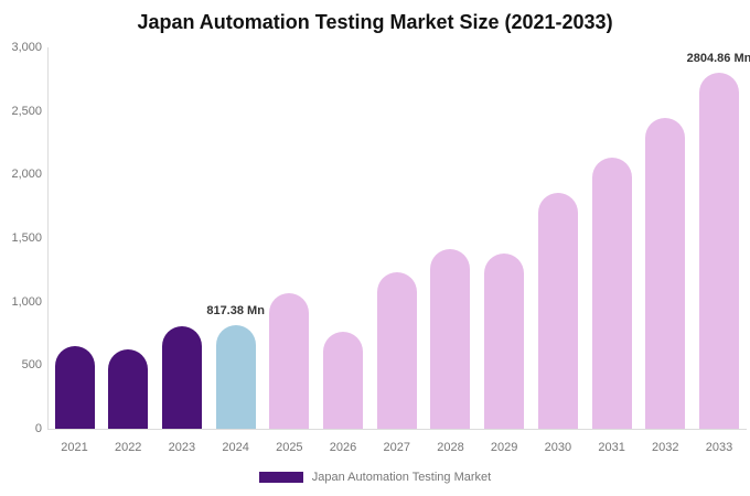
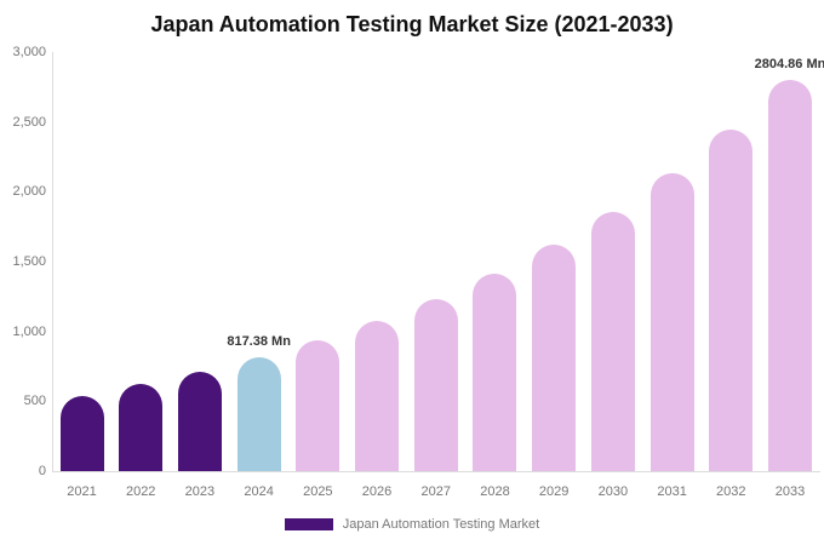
2021: 650 -> 540
2023: 810 -> 710
2025: 1070 -> 940
2026: 760 -> 1080
2029: 1380 -> 1620
